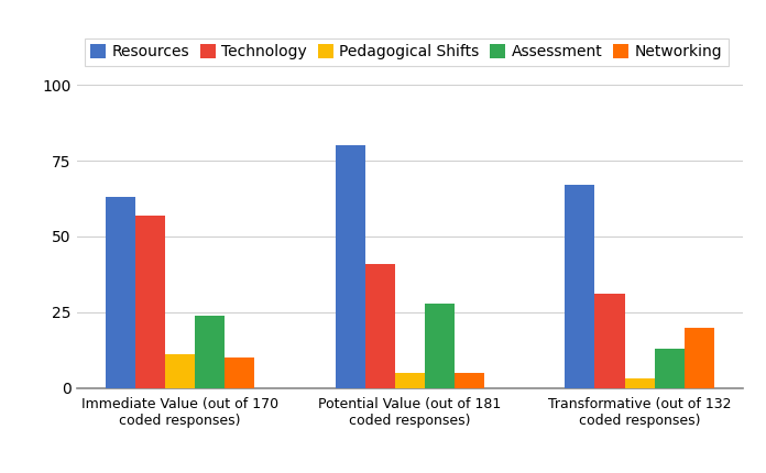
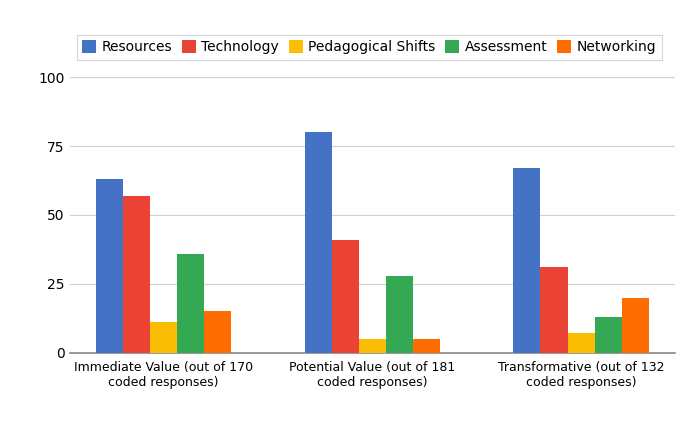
Assessment/Immediate Value (out of 170 coded responses): 24 -> 36
Networking/Immediate Value (out of 170 coded responses): 10 -> 15
Pedagogical Shifts/Transformative (out of 132 coded responses): 3 -> 7
